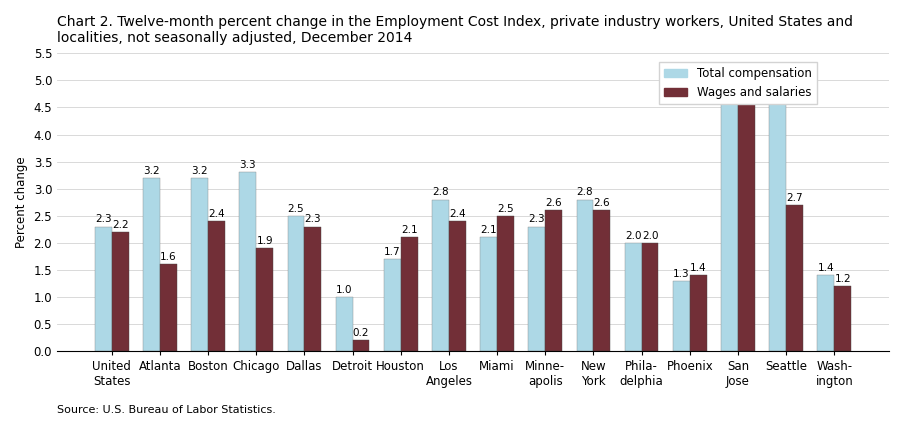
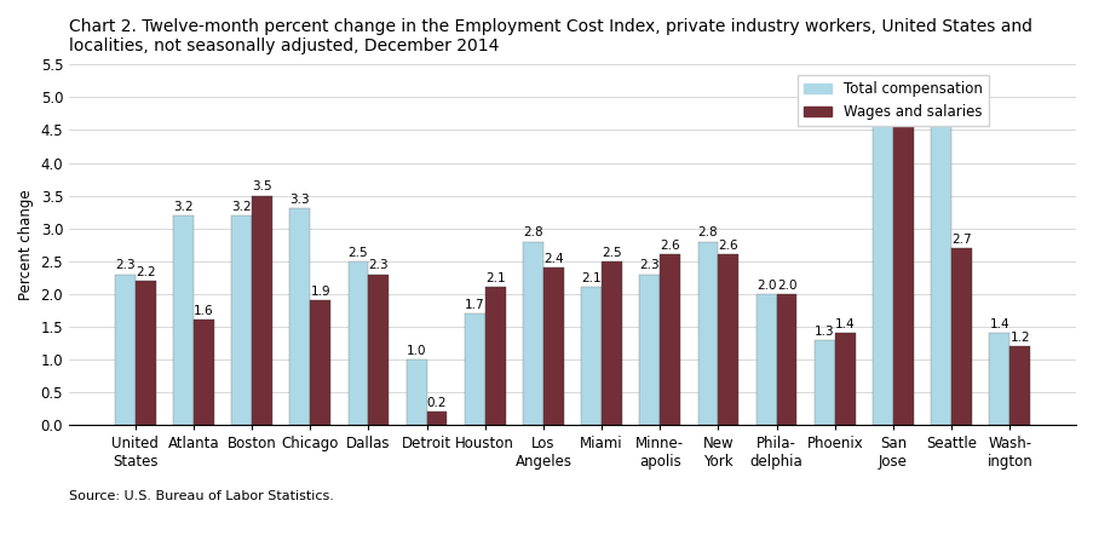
Wages and salaries/Boston: 2.4 -> 3.5
